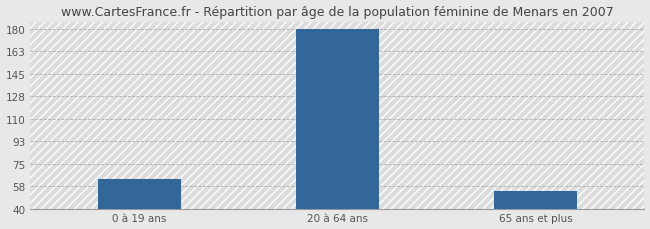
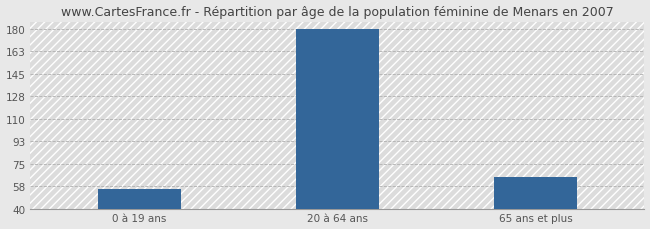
0 à 19 ans: 63 -> 55
65 ans et plus: 54 -> 65
